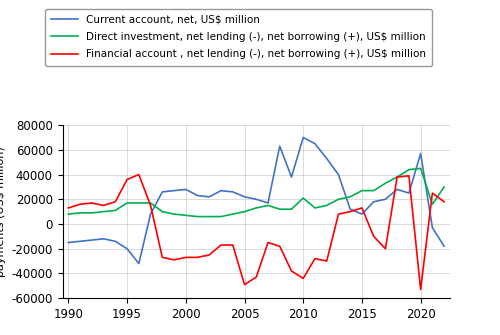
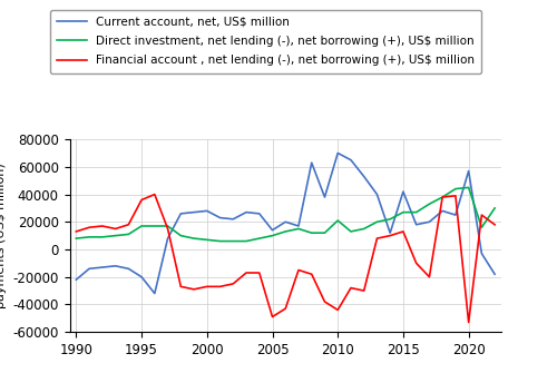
Current account, net, US$ million/1990: -15000 -> -22000
Current account, net, US$ million/2005: 22000 -> 14000
Current account, net, US$ million/2015: 8000 -> 42000
